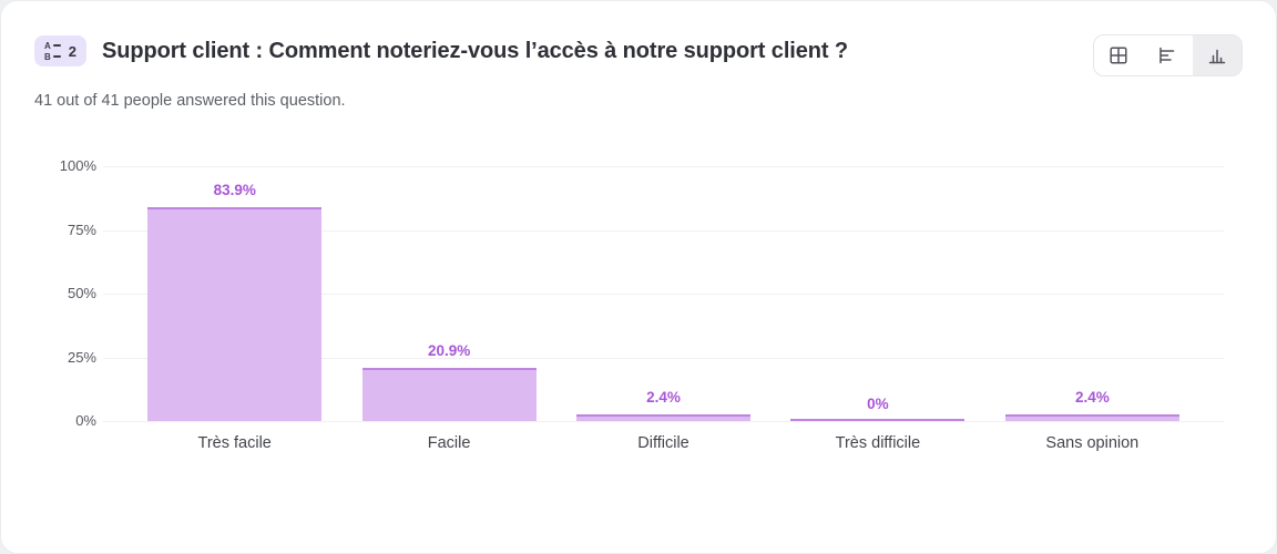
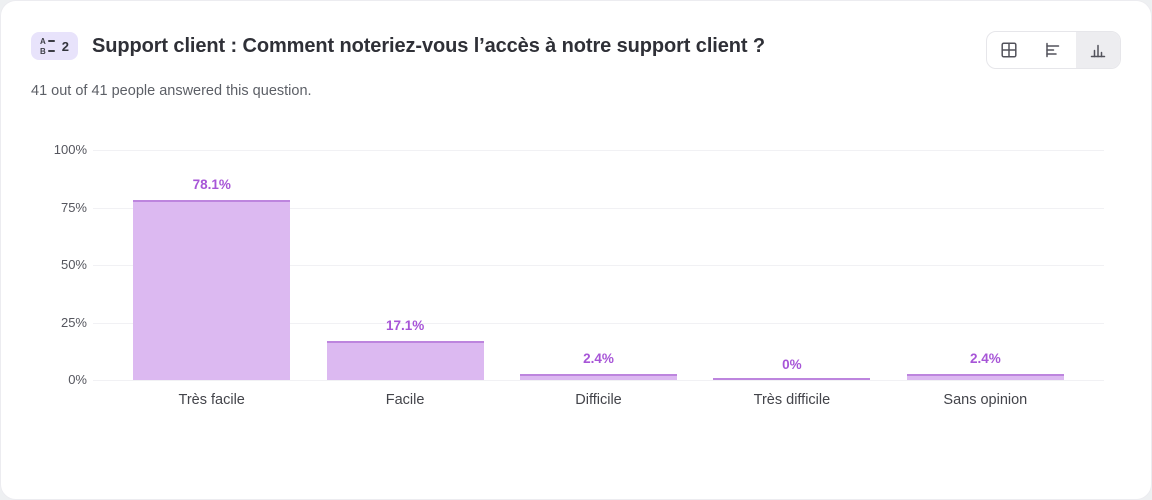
Très facile: 83.9% -> 78.1%
Facile: 20.9% -> 17.1%
